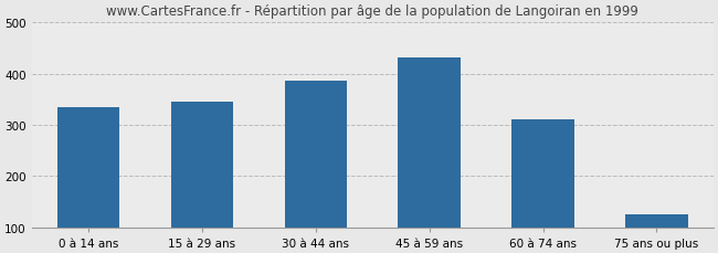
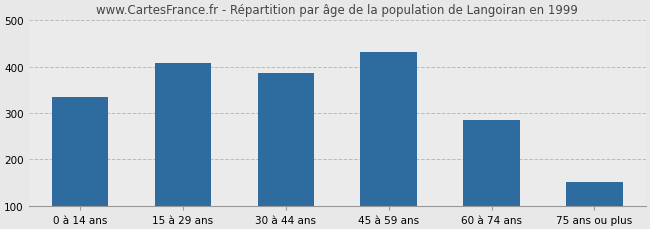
15 à 29 ans: 345 -> 408
60 à 74 ans: 310 -> 285
75 ans ou plus: 125 -> 152
